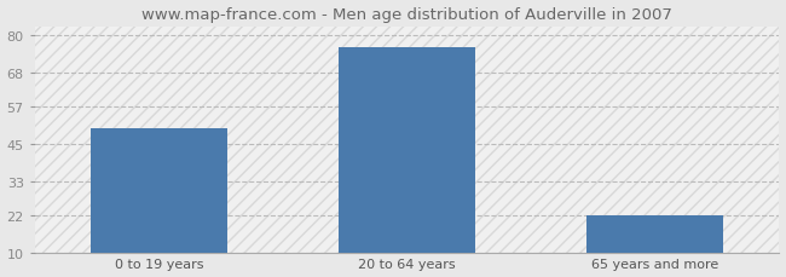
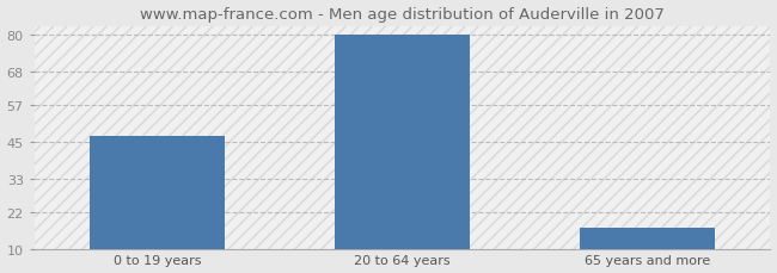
0 to 19 years: 50 -> 47
20 to 64 years: 76 -> 80
65 years and more: 22 -> 17
